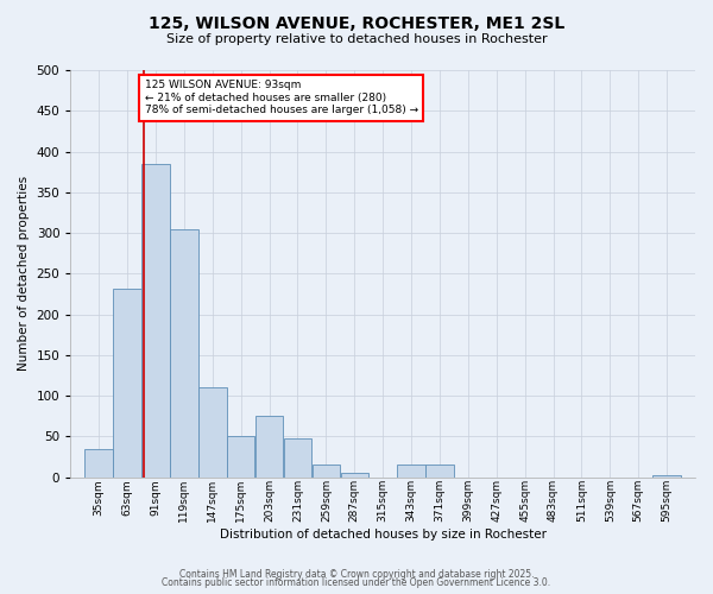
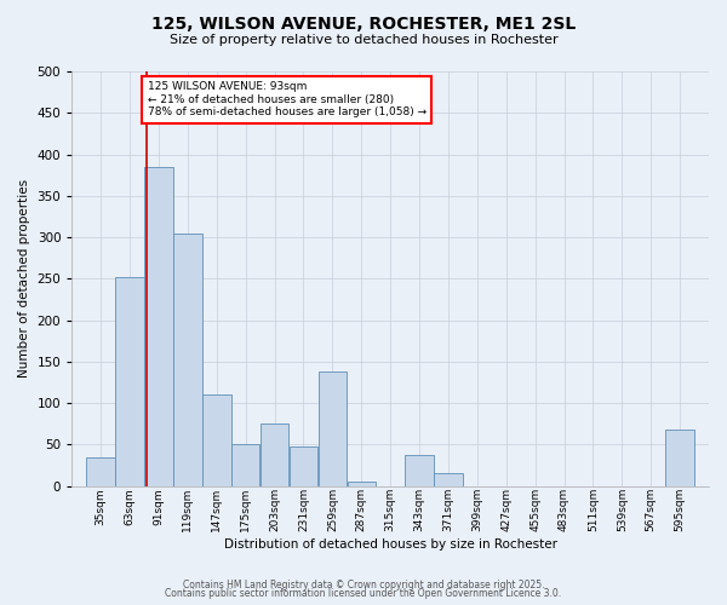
63sqm: 232 -> 252
259sqm: 15 -> 138
343sqm: 15 -> 38
595sqm: 2 -> 68
